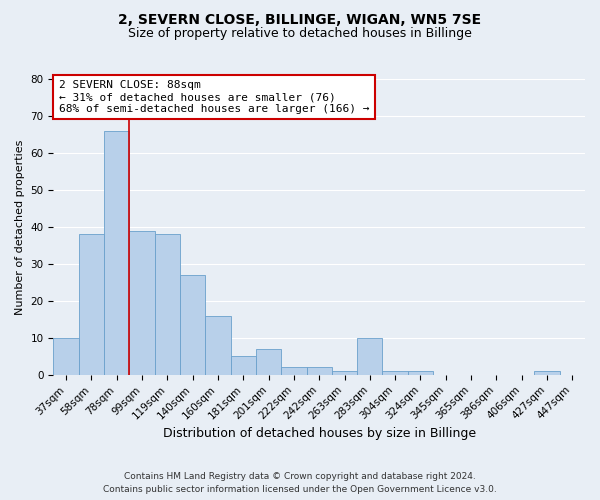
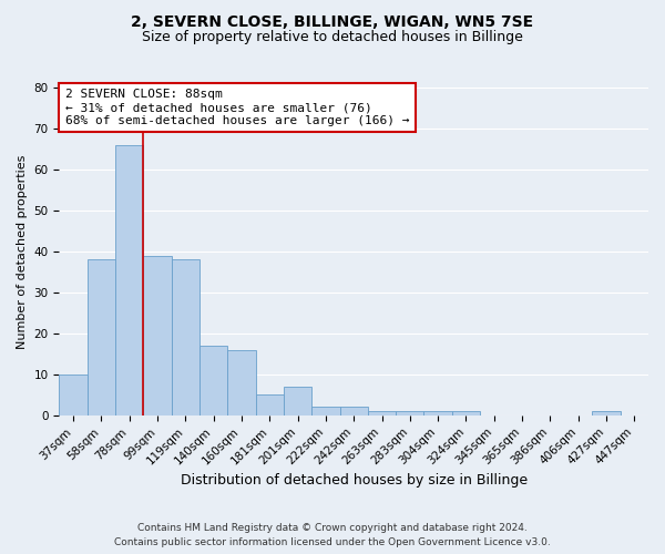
140sqm: 27 -> 17
283sqm: 10 -> 1
